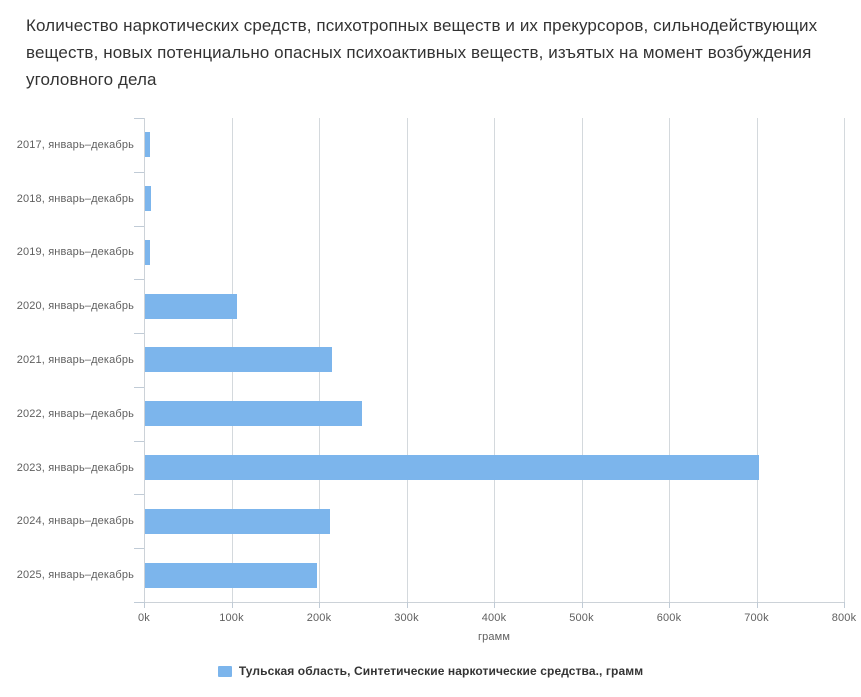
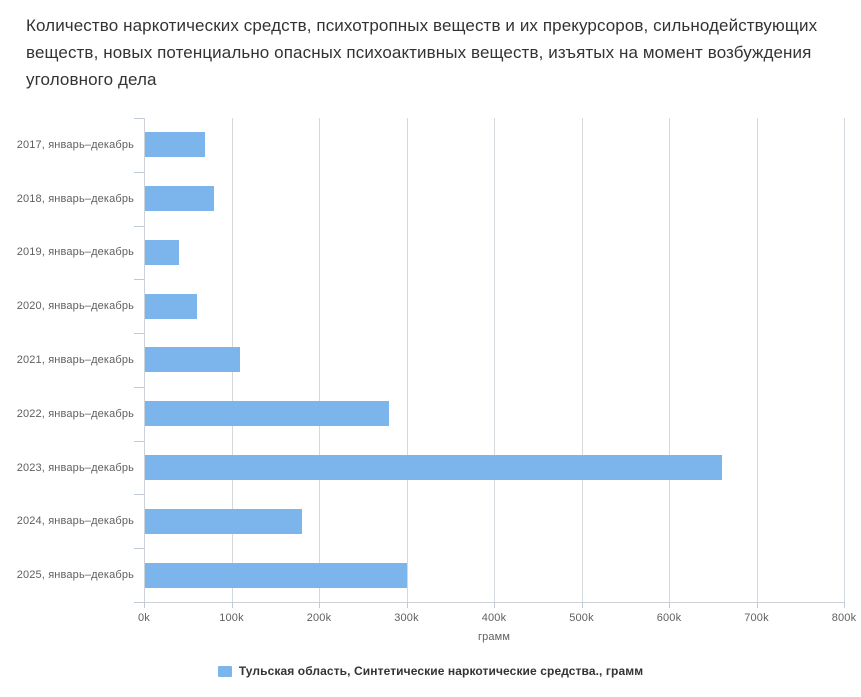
2017, январь–декабрь: 10k -> 70k
2018, январь–декабрь: 10k -> 80k
2019, январь–декабрь: 10k -> 40k
2020, январь–декабрь: 110k -> 60k
2021, январь–декабрь: 210k -> 110k
2022, январь–декабрь: 250k -> 280k
2023, январь–декабрь: 700k -> 660k
2024, январь–декабрь: 210k -> 180k
2025, январь–декабрь: 200k -> 300k
